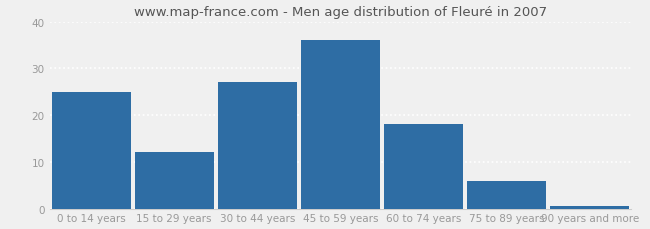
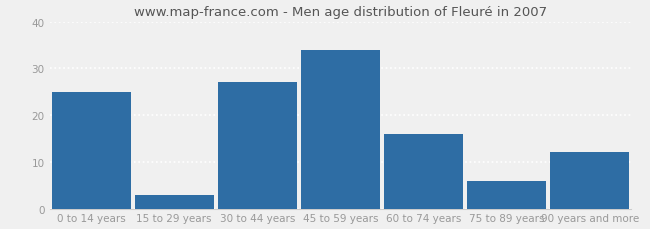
15 to 29 years: 12.0 -> 3.0
45 to 59 years: 36.0 -> 34.0
60 to 74 years: 18.0 -> 16.0
90 years and more: 0.5 -> 12.0
